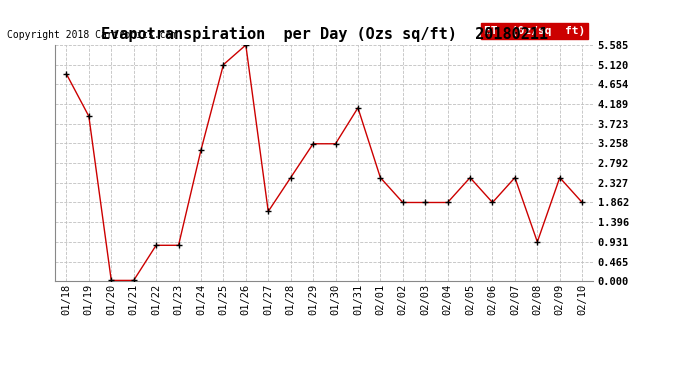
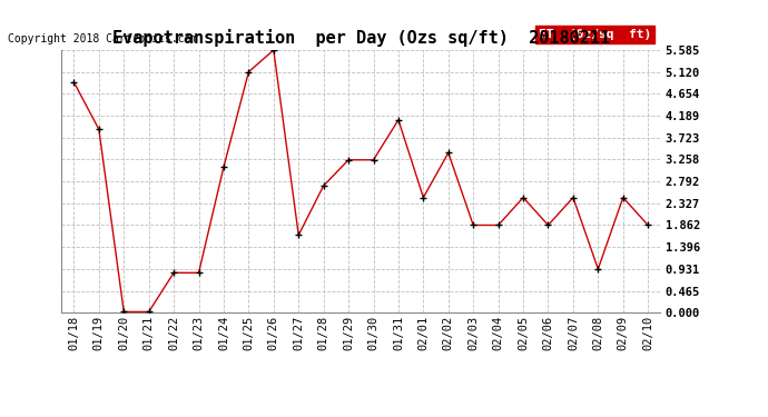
01/28: 2.45 -> 2.70
02/02: 1.86 -> 3.40
